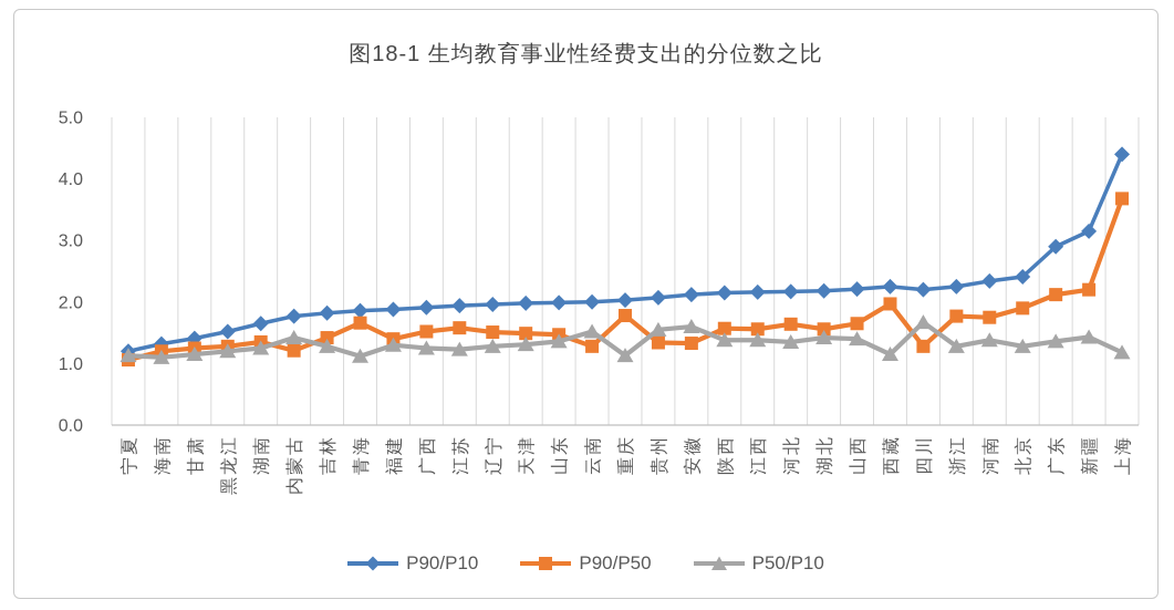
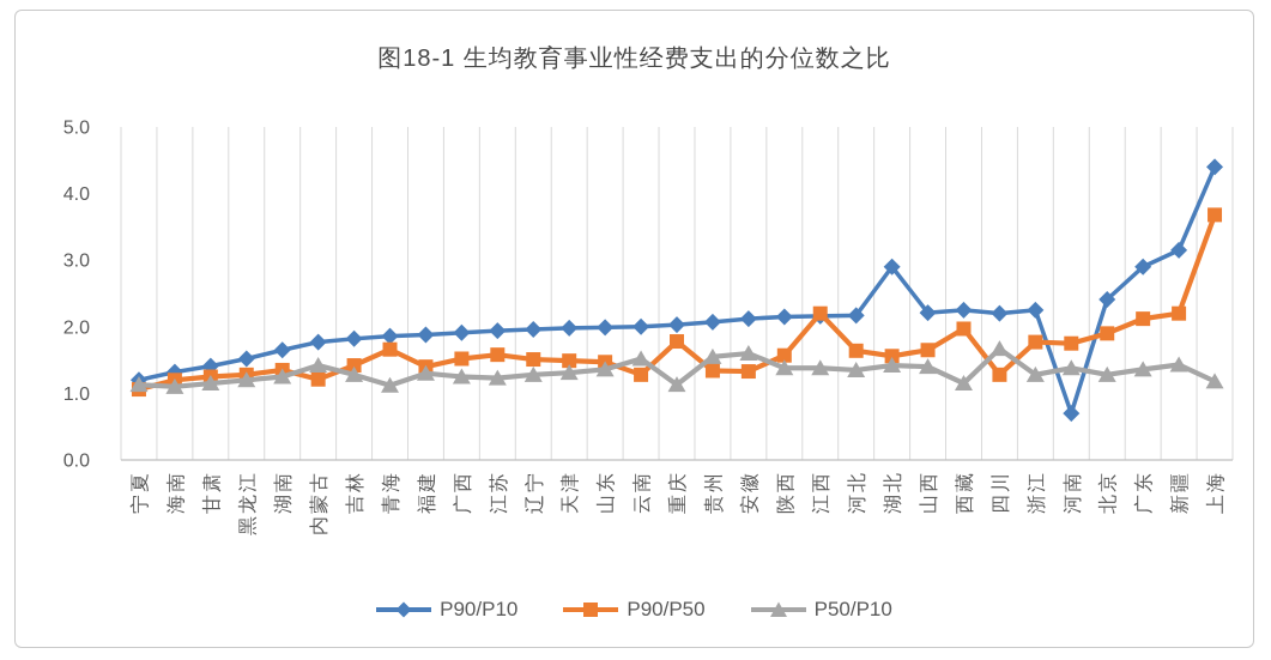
P90/P50/江西: 1.6 -> 2.2
P90/P10/湖北: 2.2 -> 2.9
P90/P10/河南: 2.3 -> 0.7
